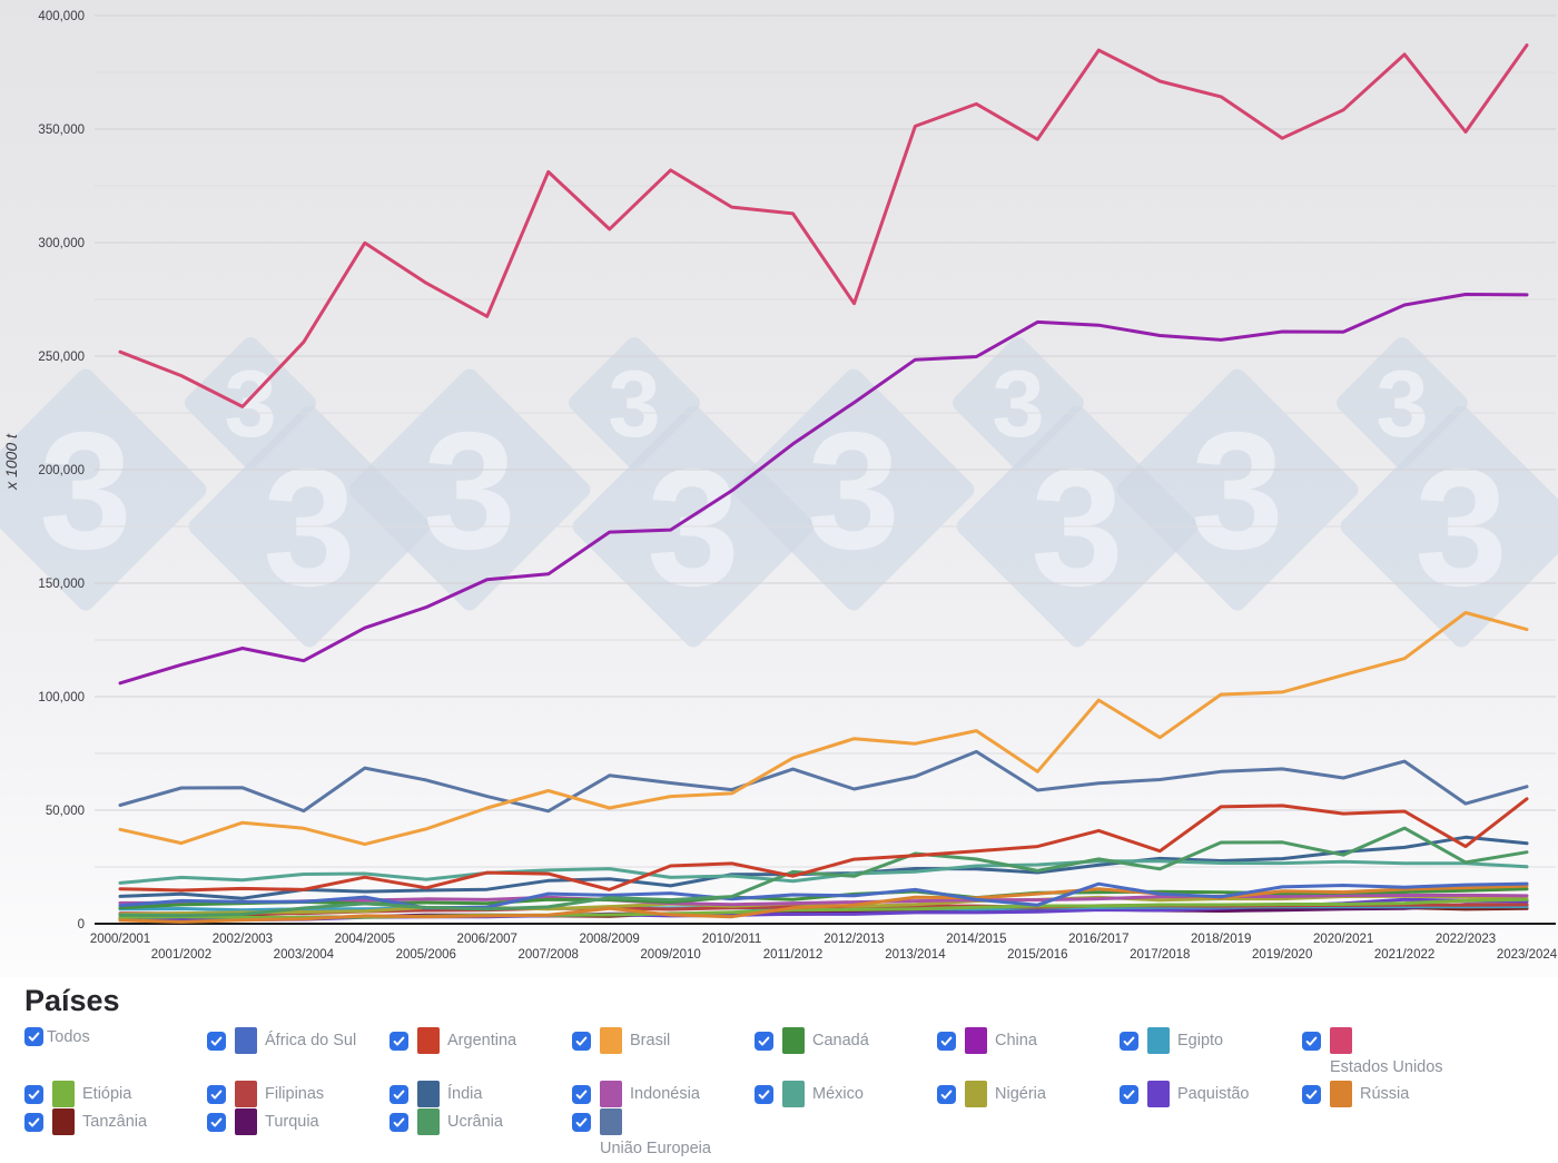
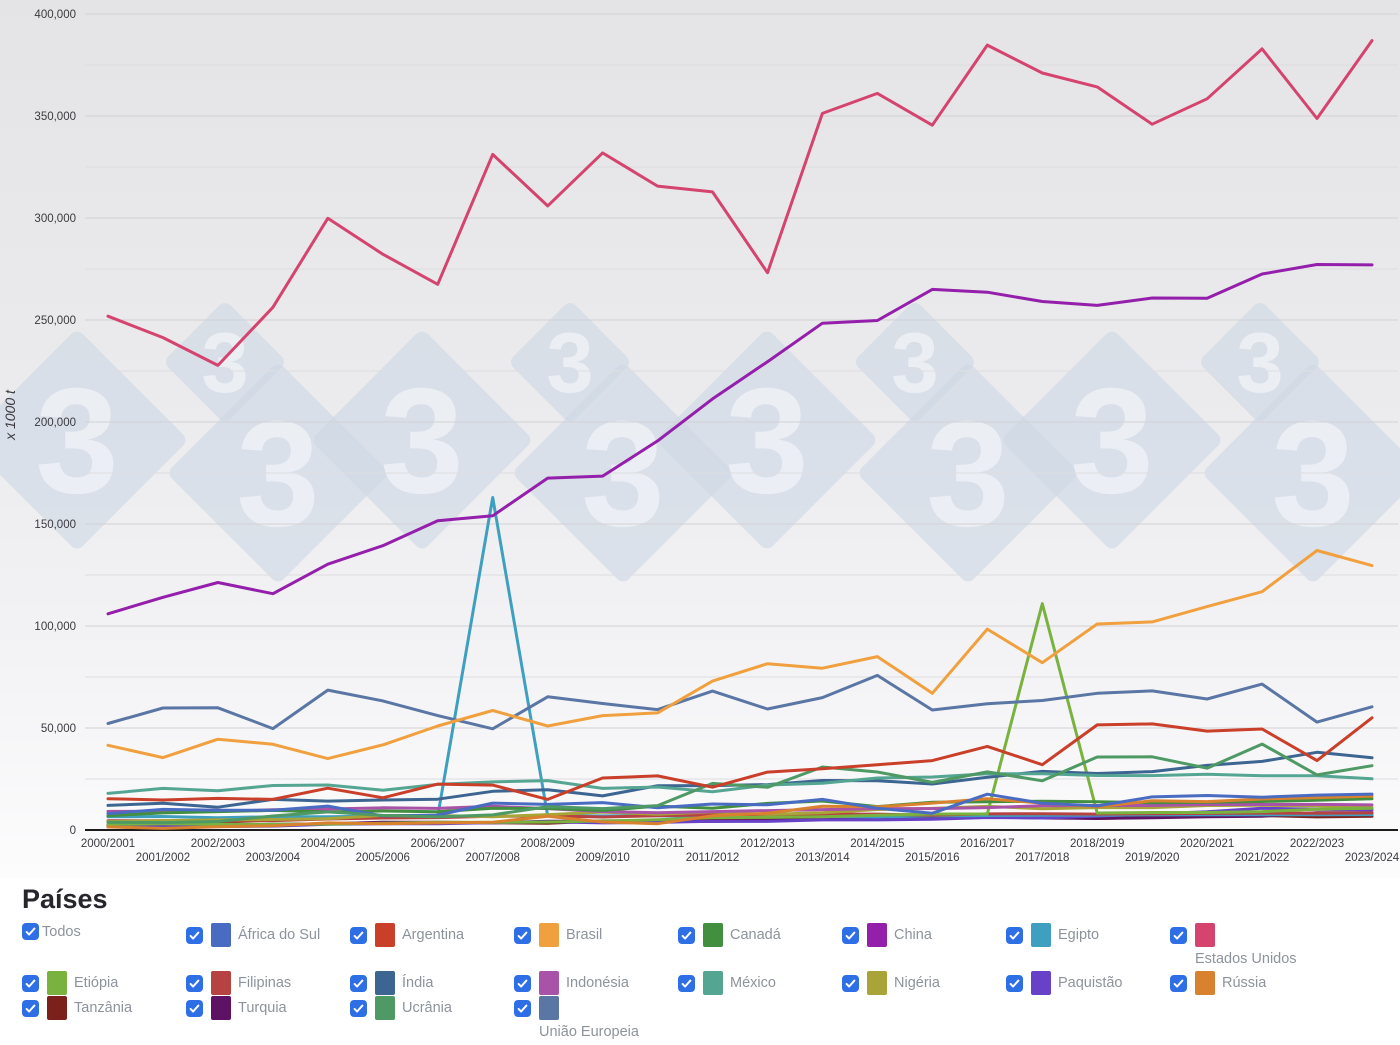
Egipto/2007/2008: 7000 -> 163000
Etiópia/2017/2018: 8000 -> 111000
